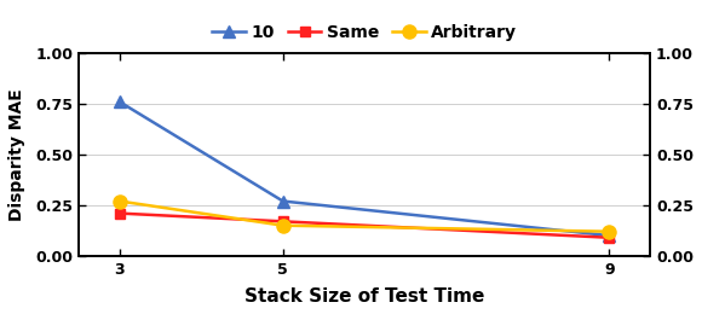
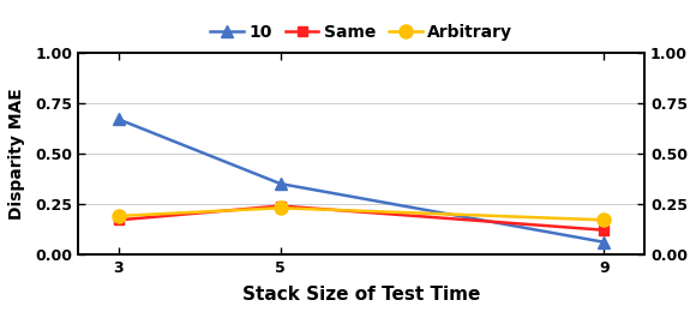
10/3: 0.76 -> 0.67
Same/3: 0.21 -> 0.17
Arbitrary/3: 0.27 -> 0.19
10/5: 0.27 -> 0.35
Same/5: 0.17 -> 0.24
Arbitrary/5: 0.15 -> 0.23
10/9: 0.10 -> 0.06
Same/9: 0.09 -> 0.12
Arbitrary/9: 0.12 -> 0.17
